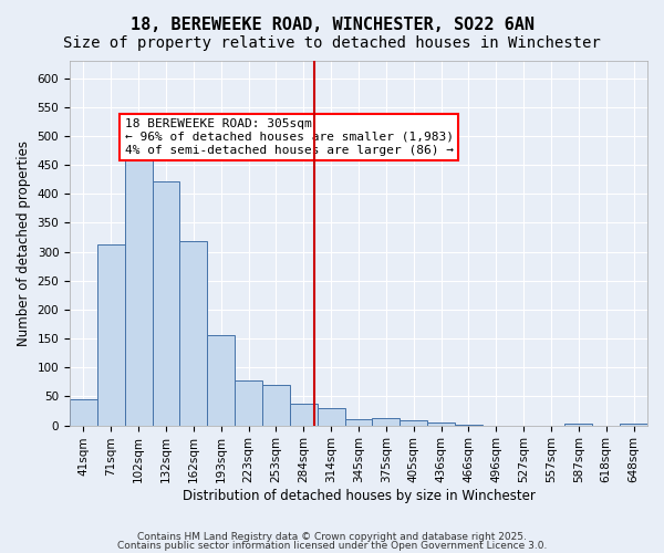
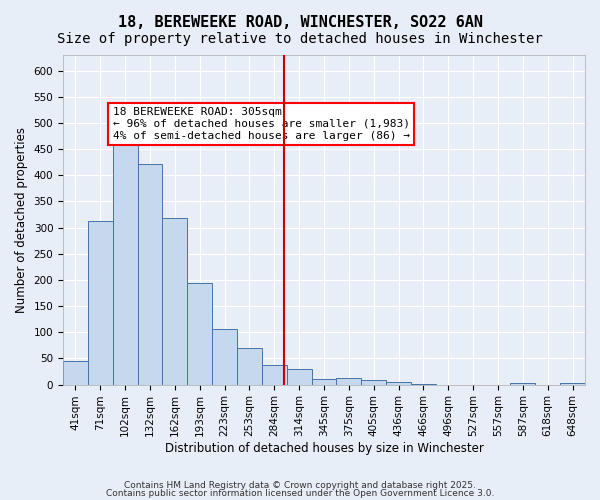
193sqm: 156 -> 195
223sqm: 78 -> 106
